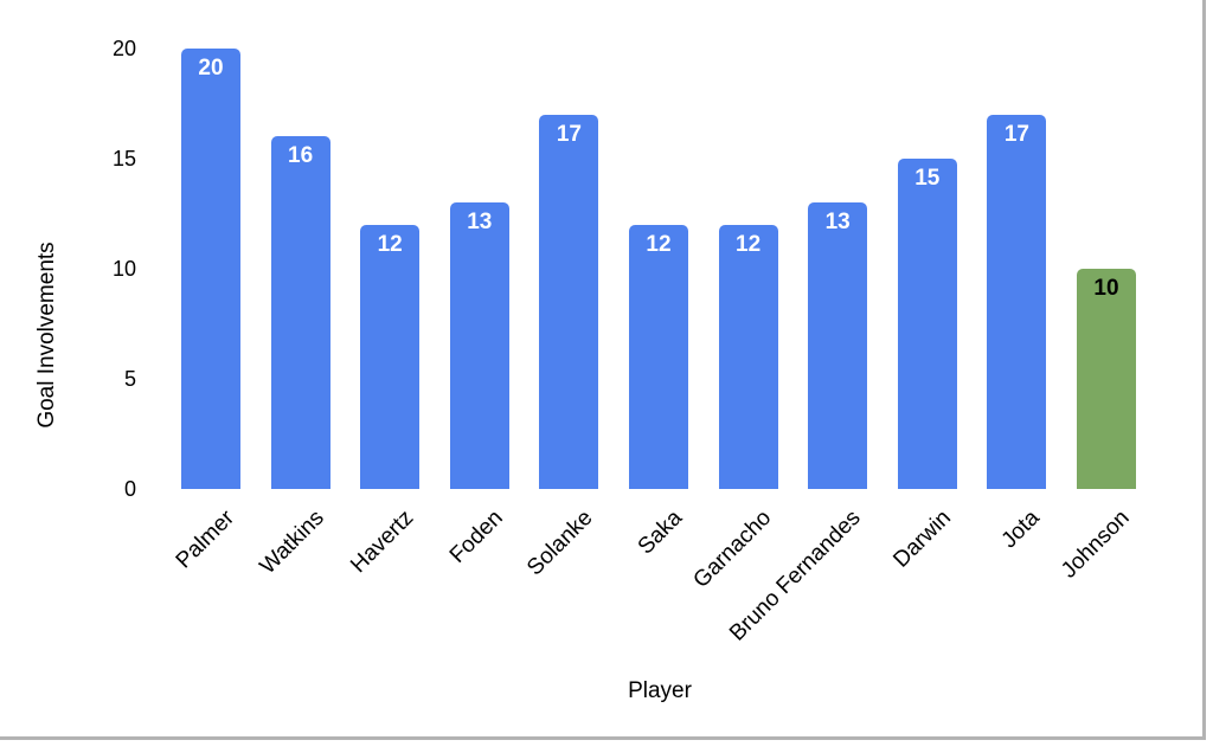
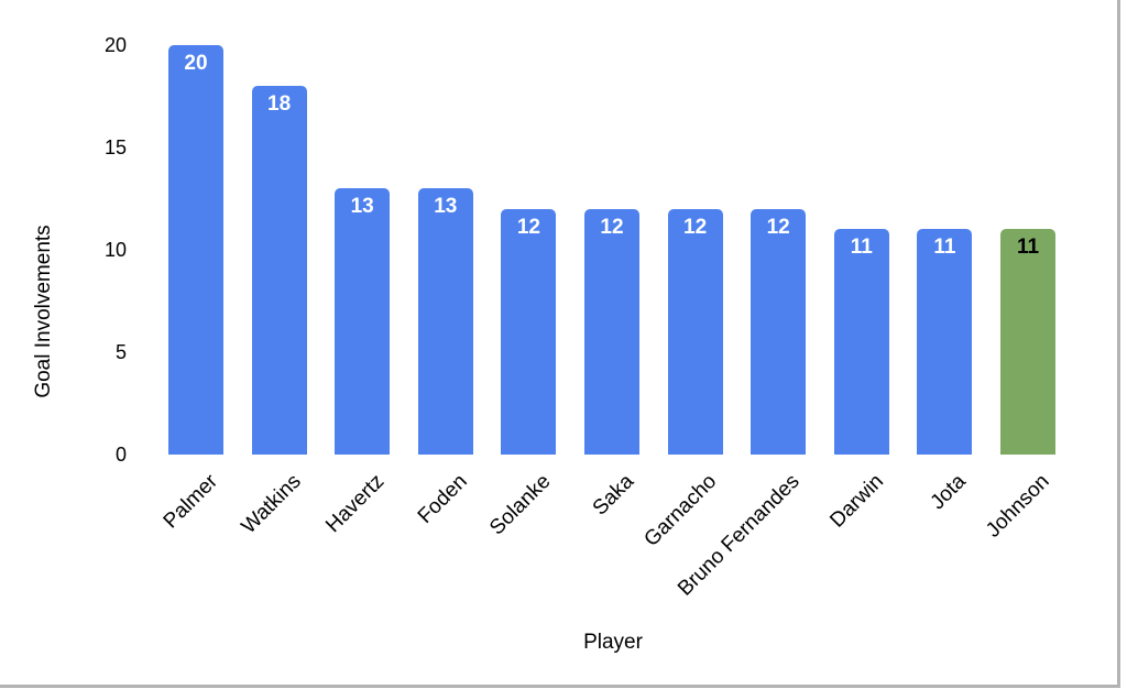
Watkins: 16 -> 18
Havertz: 12 -> 13
Solanke: 17 -> 12
Bruno Fernandes: 13 -> 12
Darwin: 15 -> 11
Jota: 17 -> 11
Johnson: 10 -> 11
